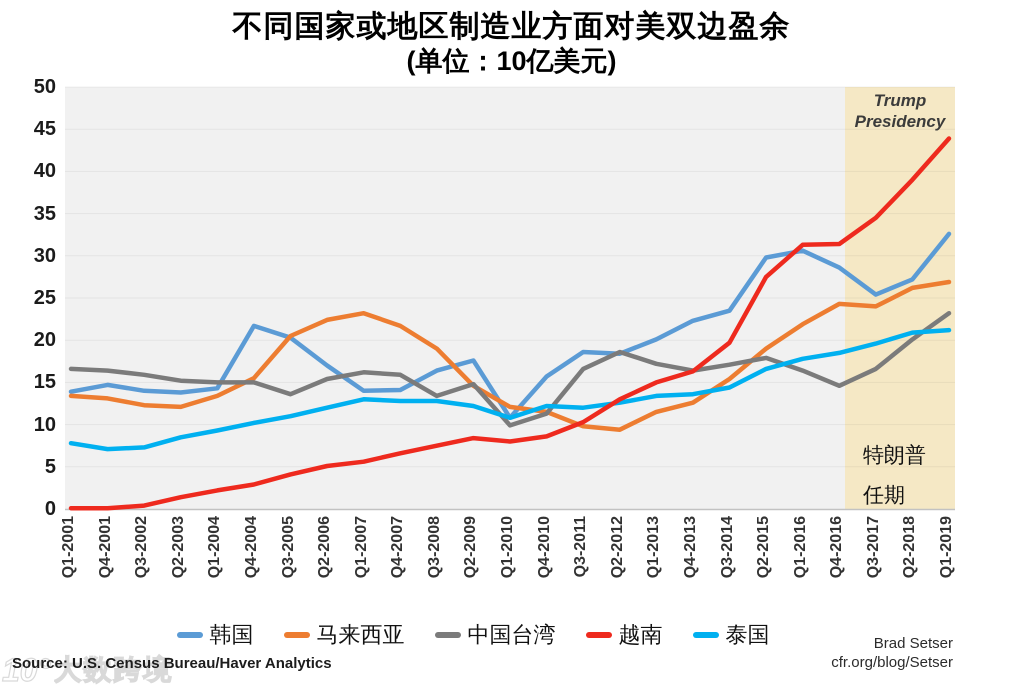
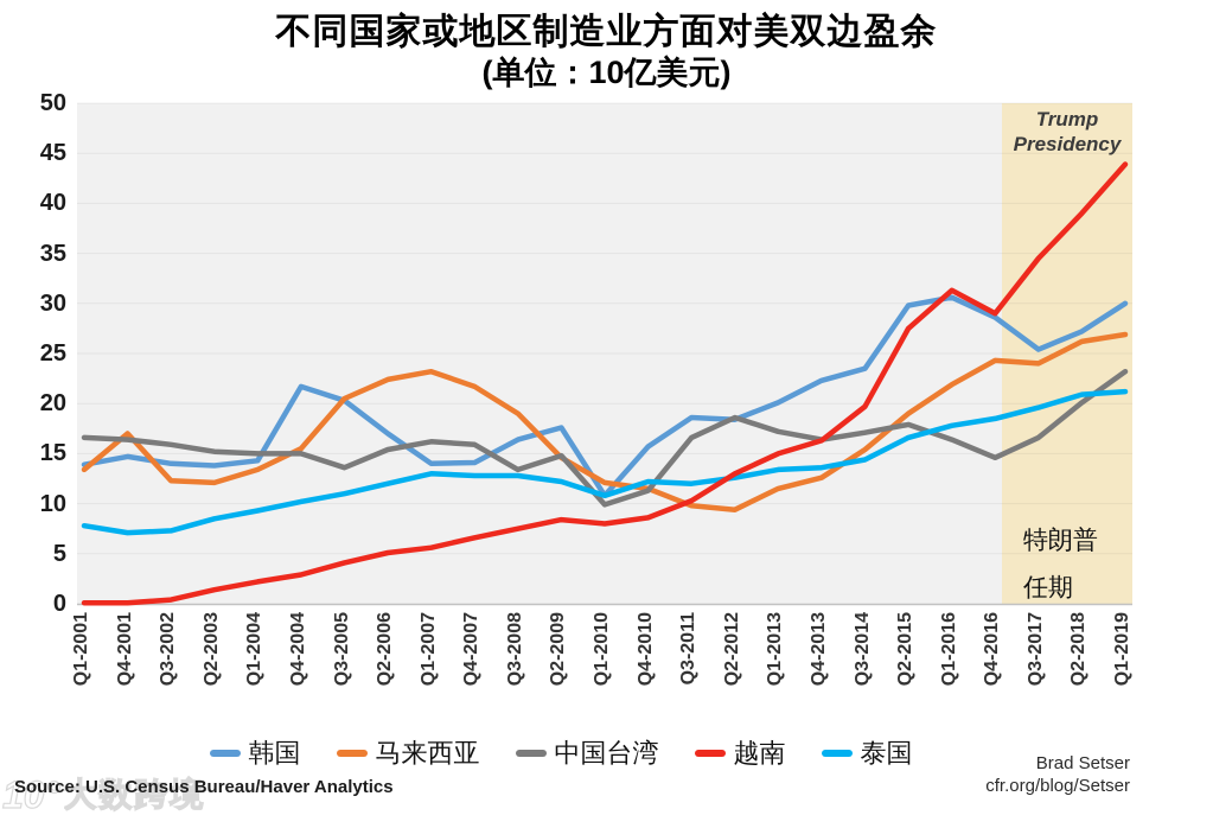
马来西亚/Q4-2001: 13 -> 17
越南/Q4-2016: 31 -> 29
韩国/Q1-2019: 33 -> 30
